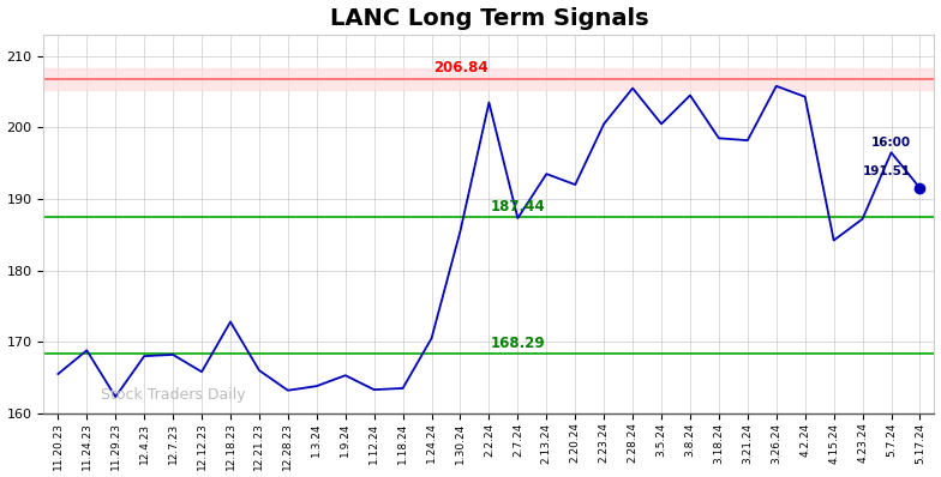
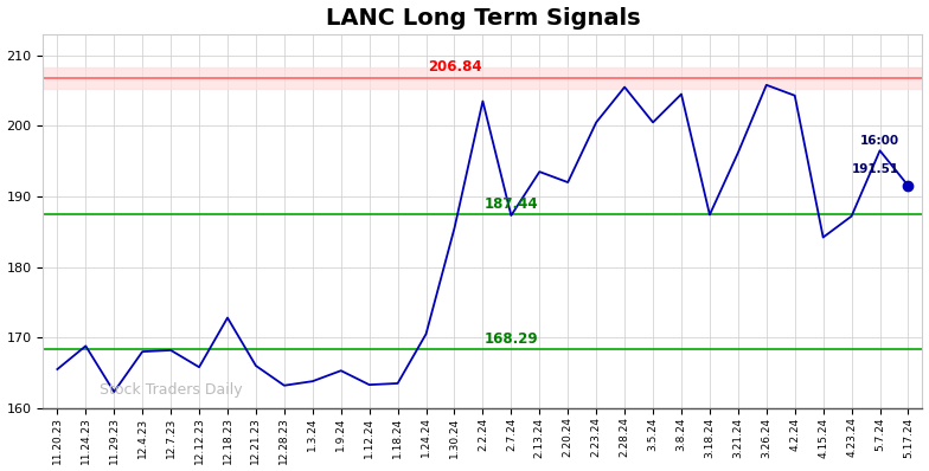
3.18.24: 198.5 -> 187.4
3.21.24: 198.2 -> 196.2
